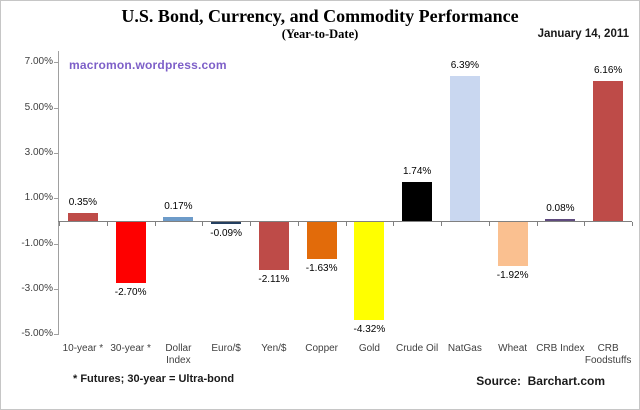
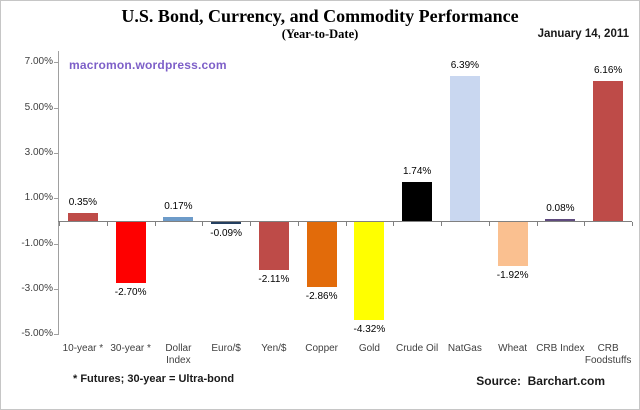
Copper: -1.63% -> -2.86%
